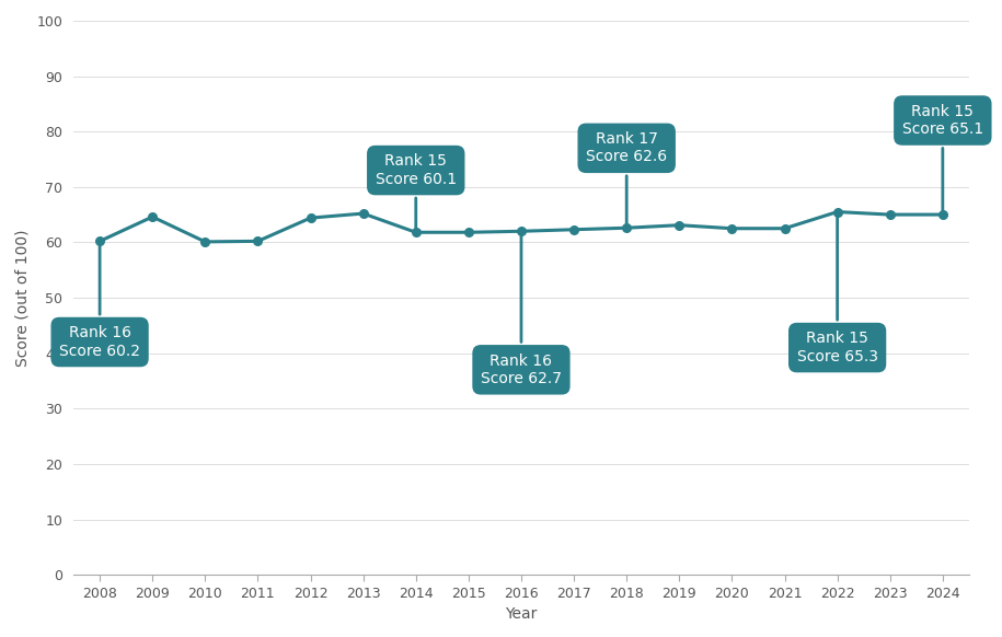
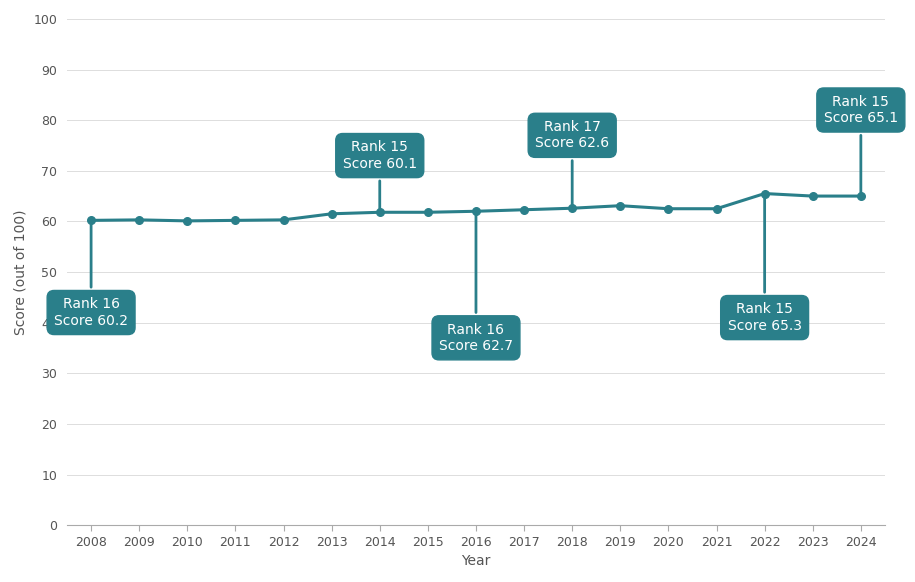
2009: 64.6 -> 60.3
2012: 64.4 -> 60.3
2013: 65.2 -> 61.5
